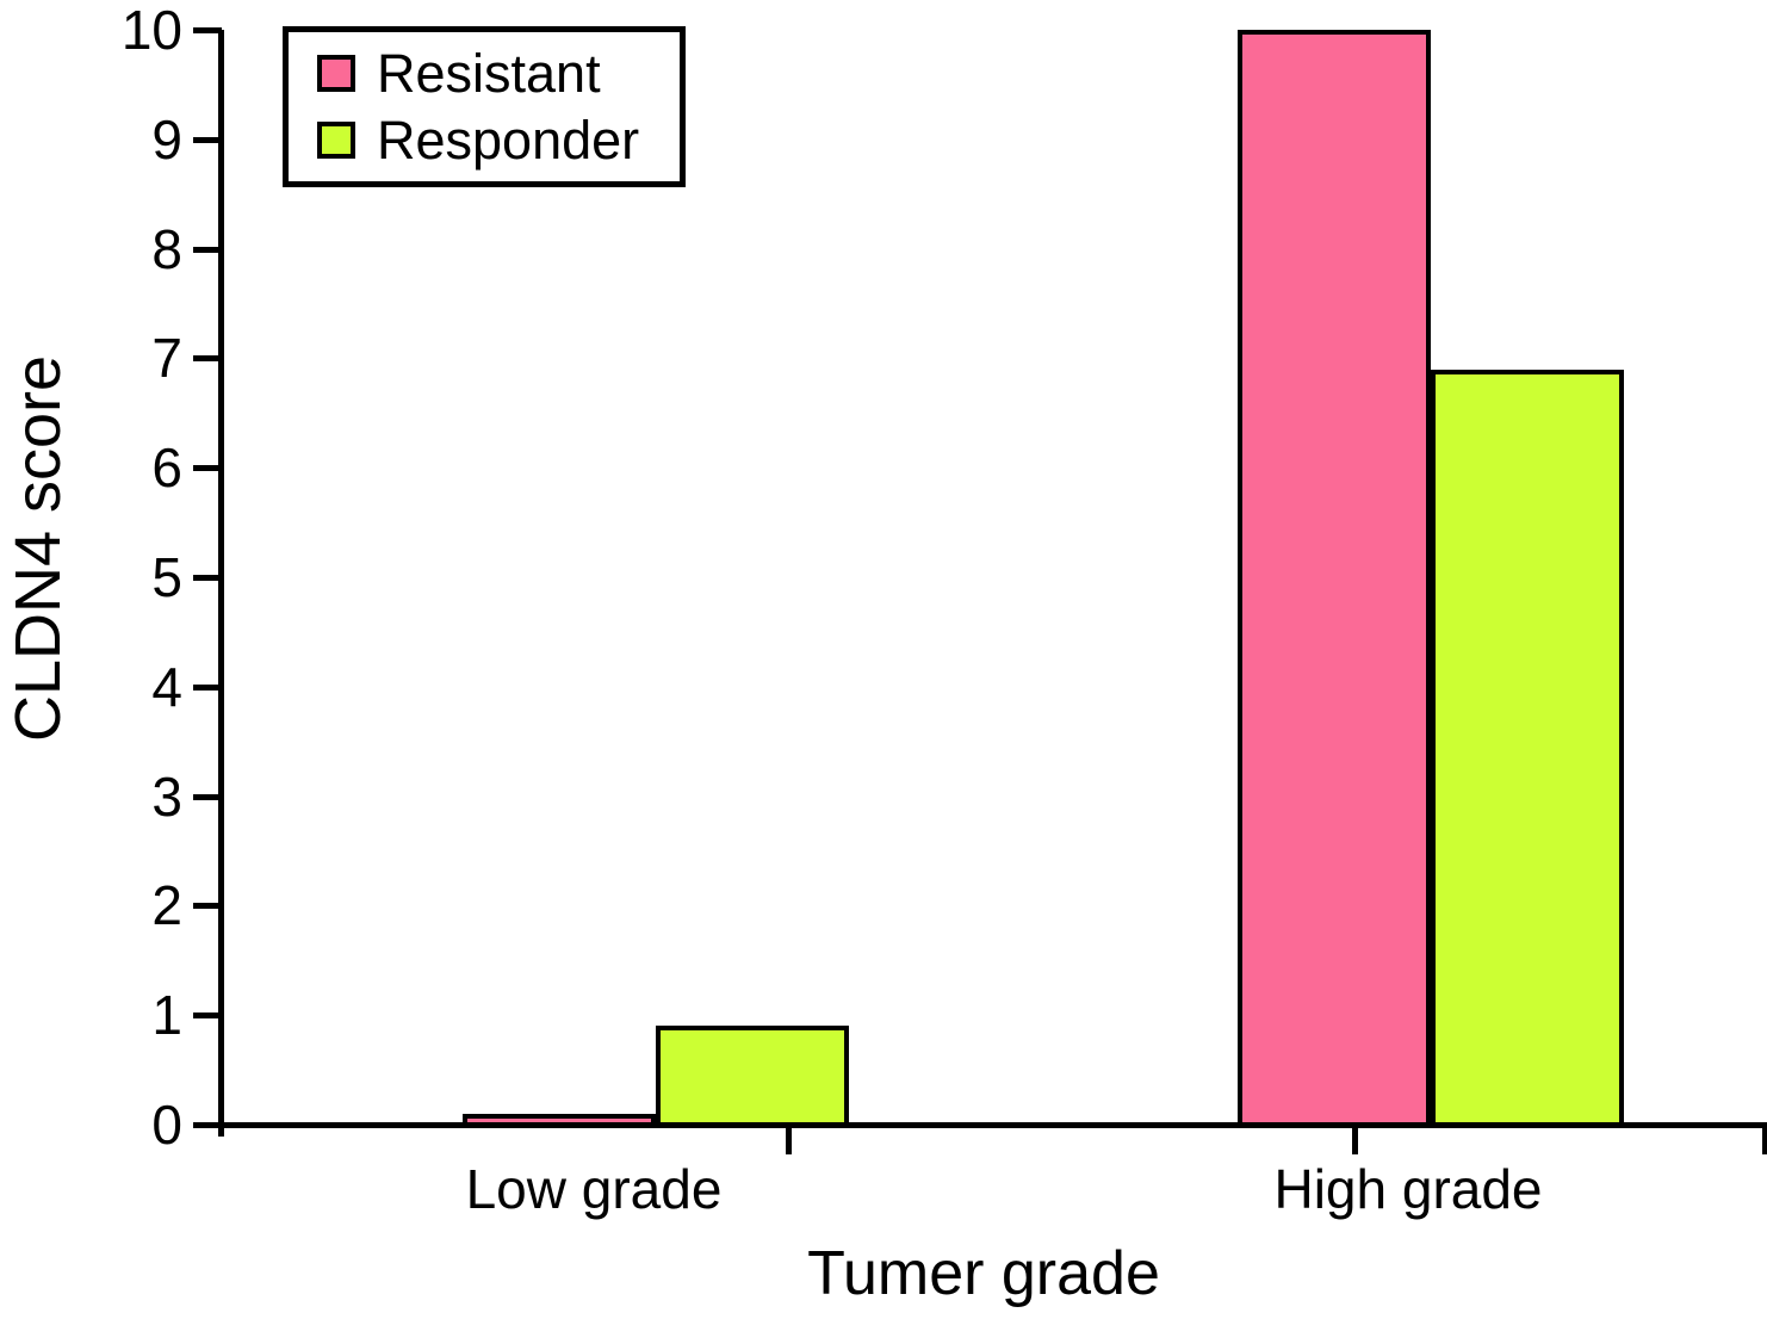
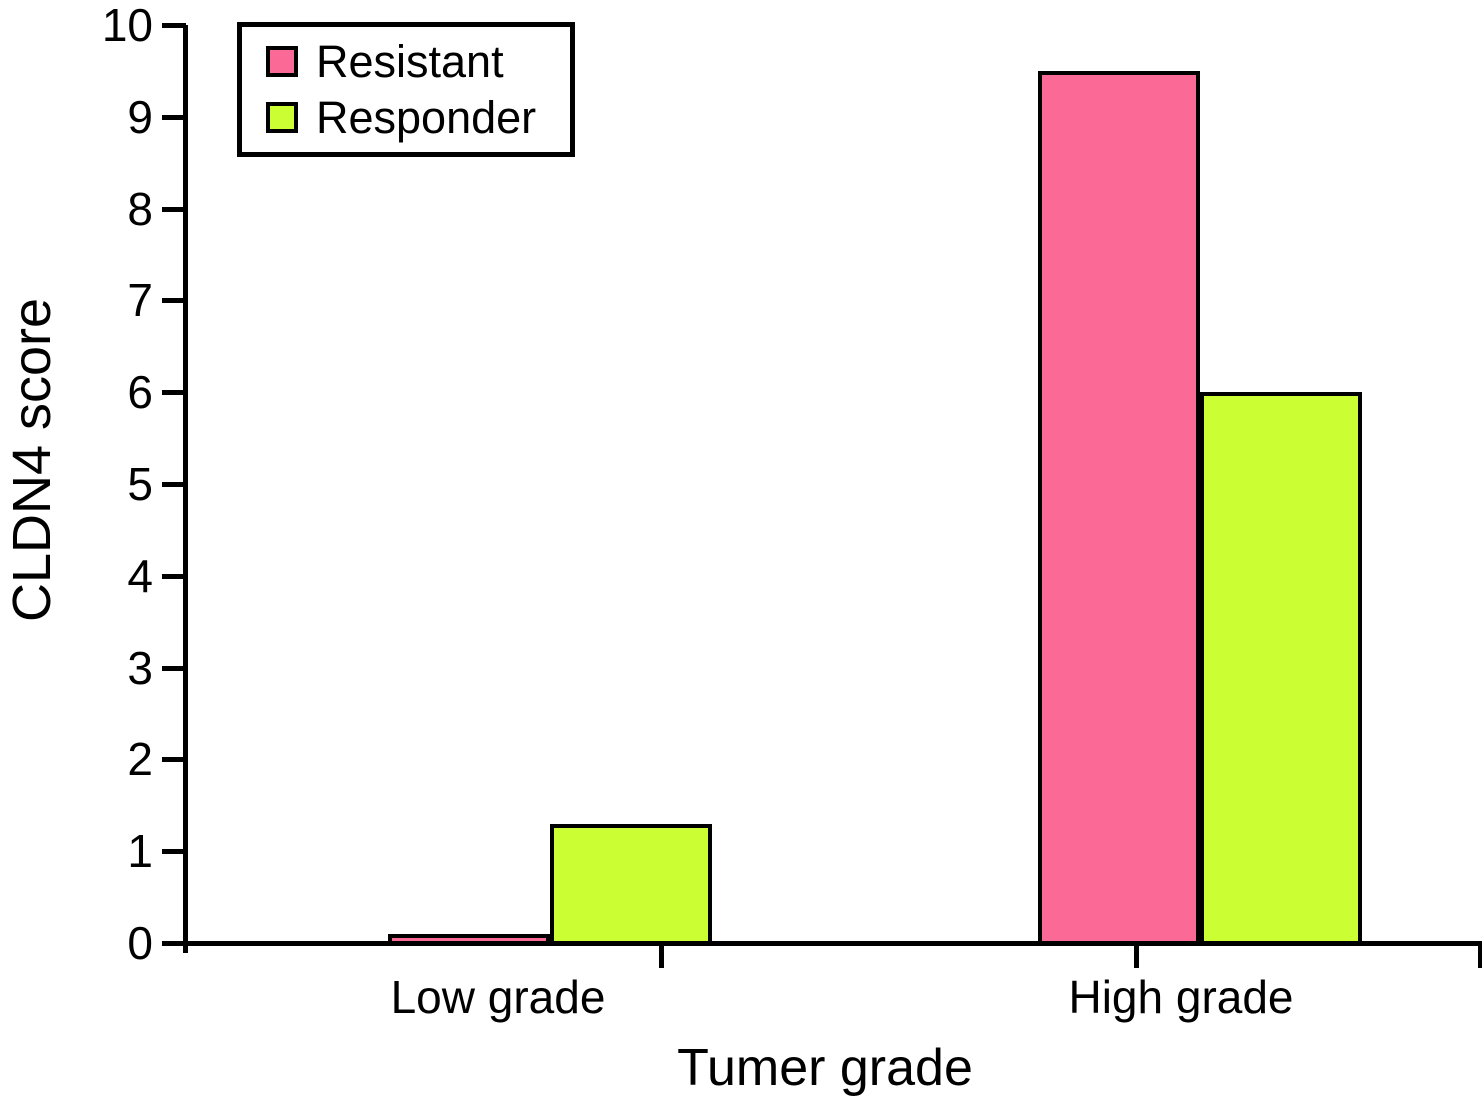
Responder/Low grade: 0.9 -> 1.3
Resistant/High grade: 10.0 -> 9.5
Responder/High grade: 6.9 -> 6.0
